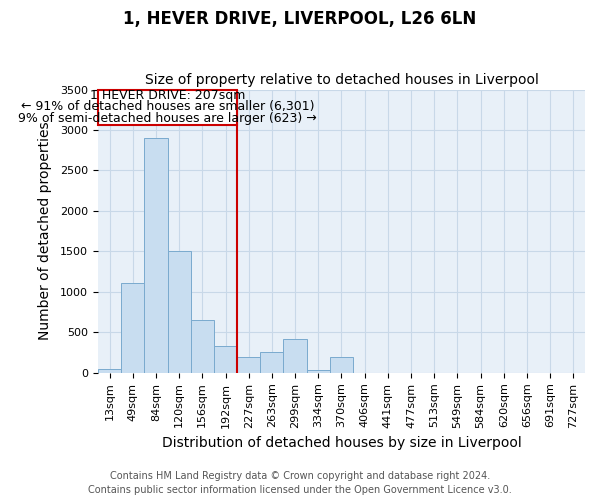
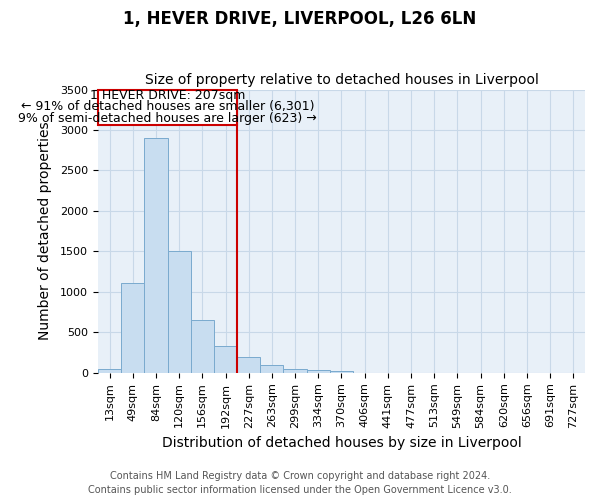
263sqm: 260 -> 100
299sqm: 420 -> 50
370sqm: 200 -> 20
